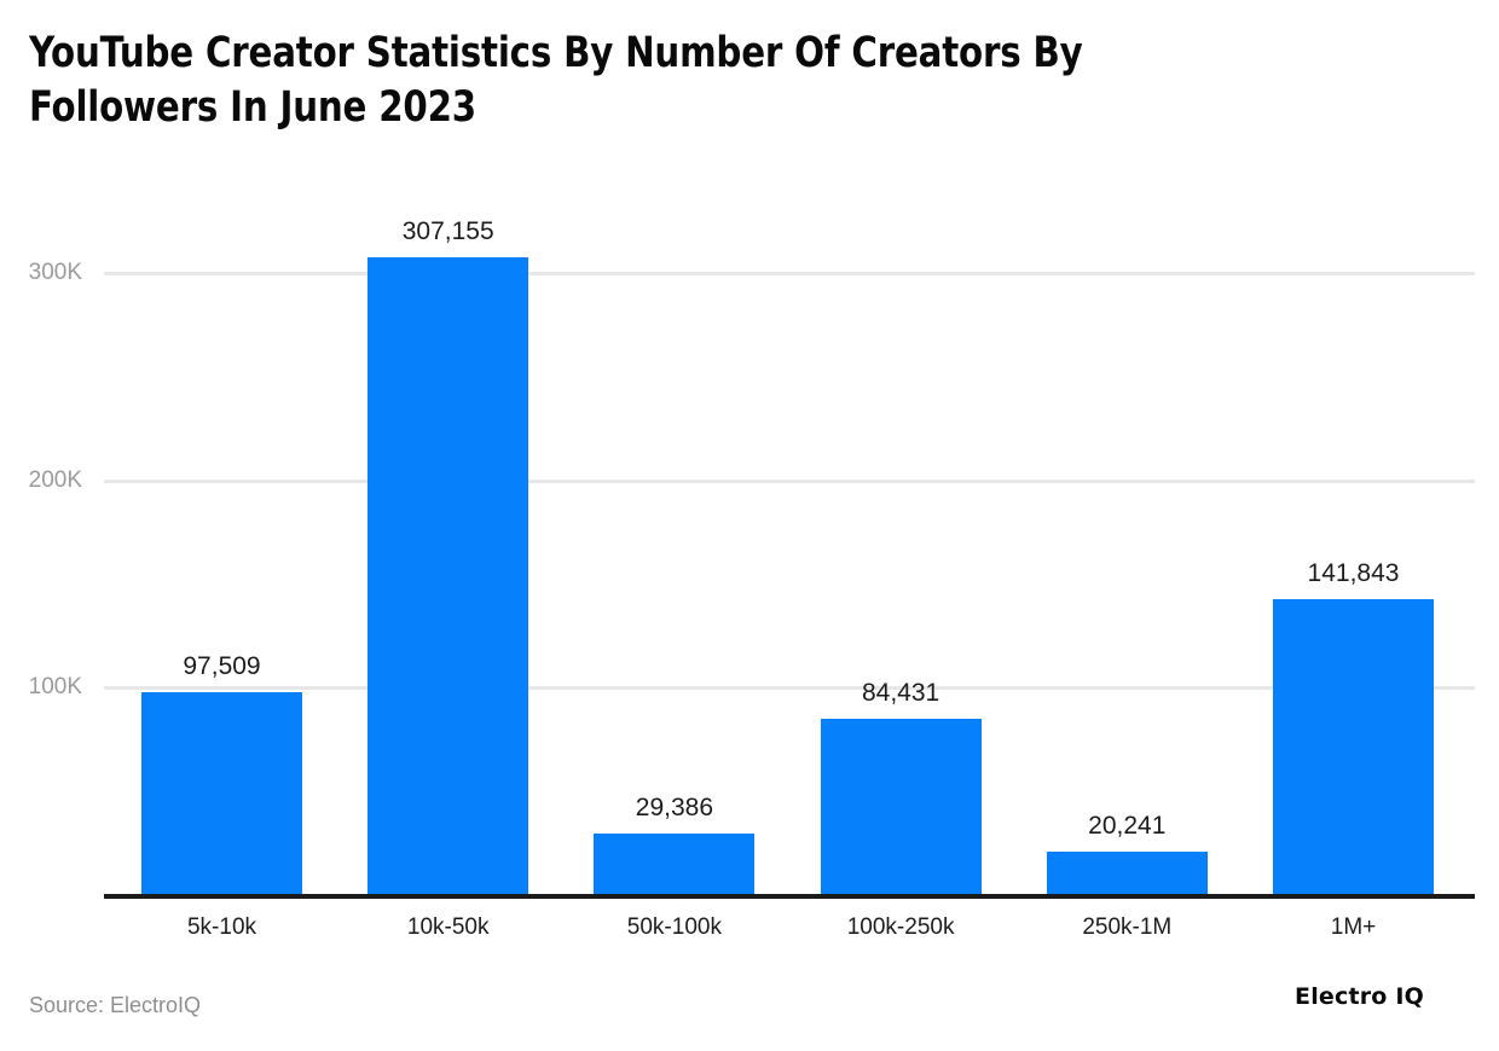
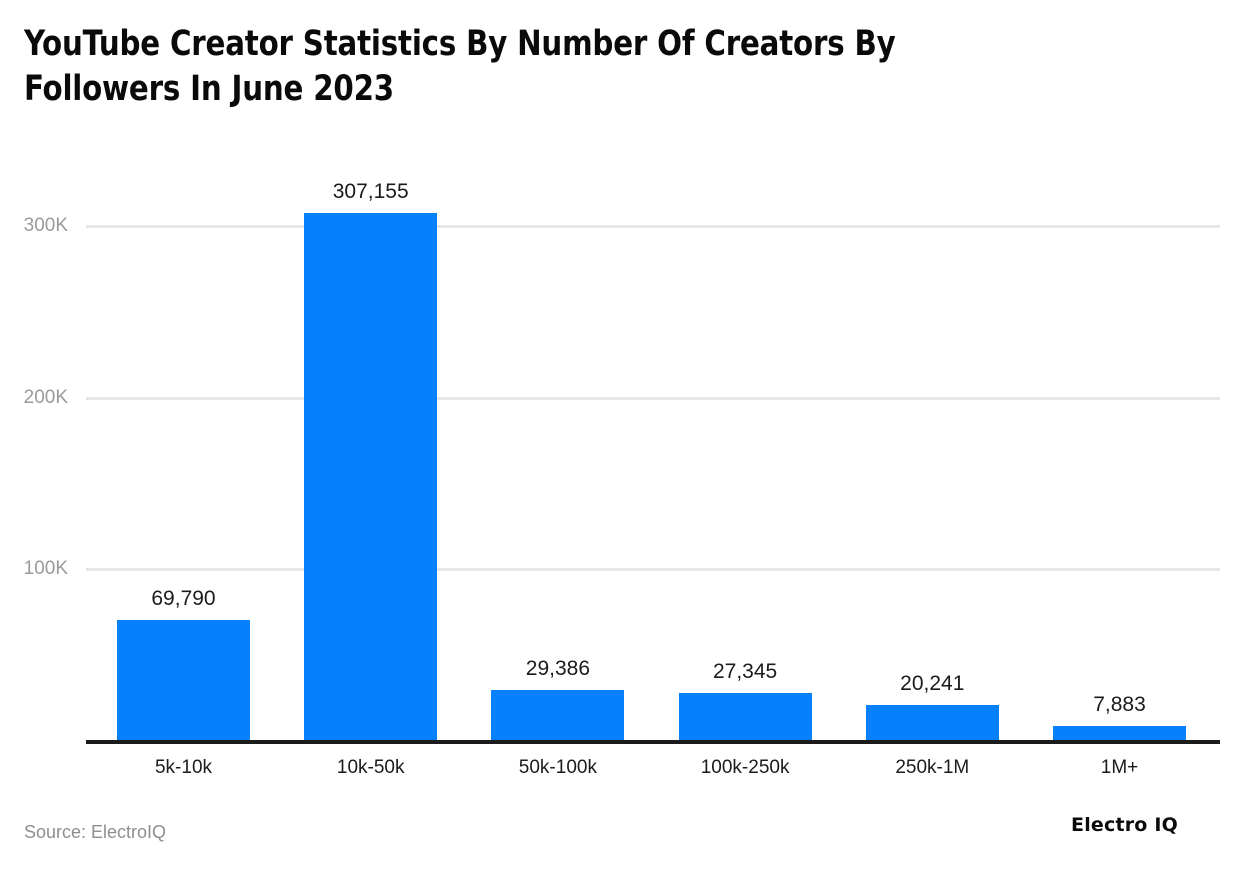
5k-10k: 97,509 -> 69,790
100k-250k: 84,431 -> 27,345
1M+: 141,843 -> 7,883
